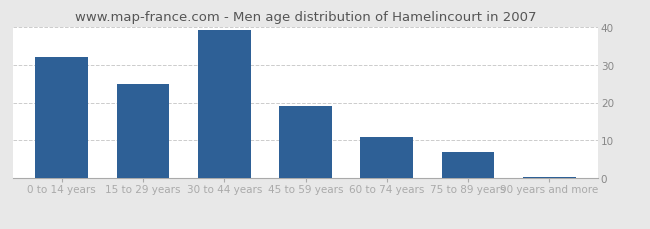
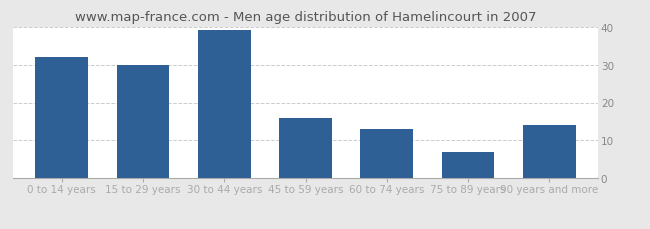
15 to 29 years: 25.0 -> 30.0
45 to 59 years: 19.0 -> 16.0
60 to 74 years: 11.0 -> 13.0
90 years and more: 0.5 -> 14.0
